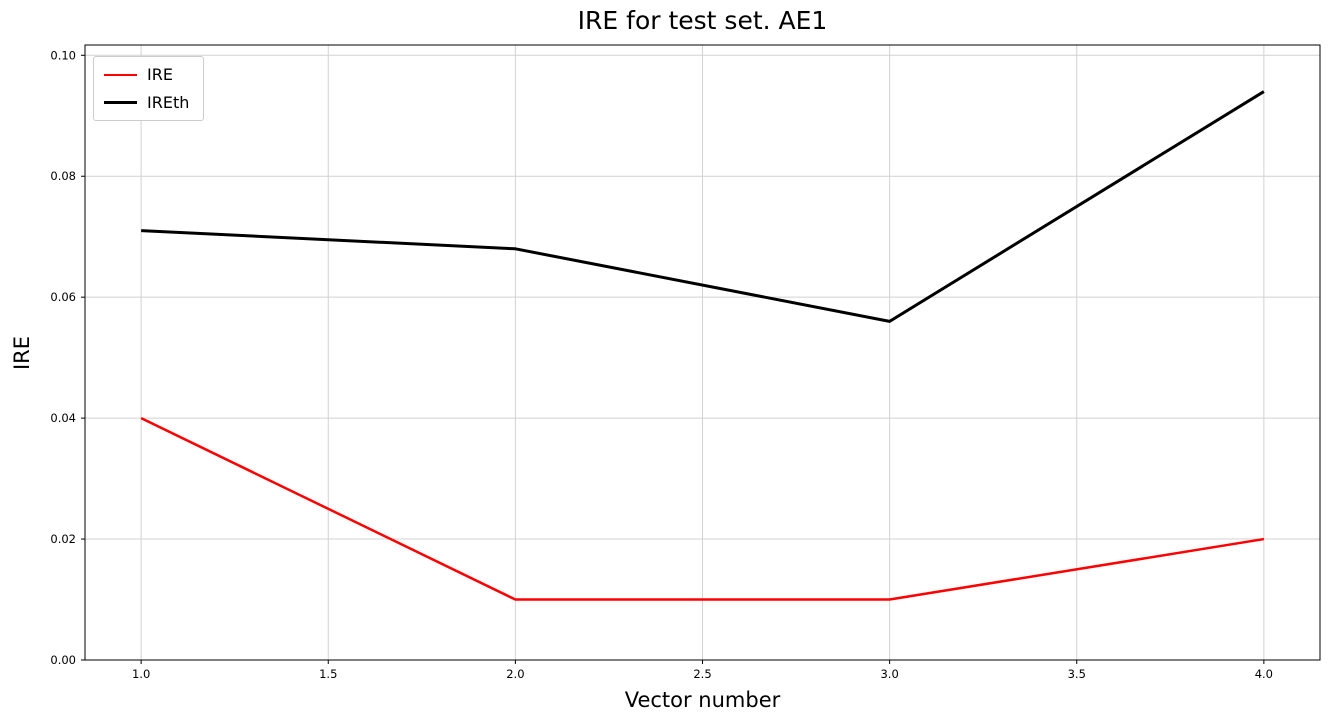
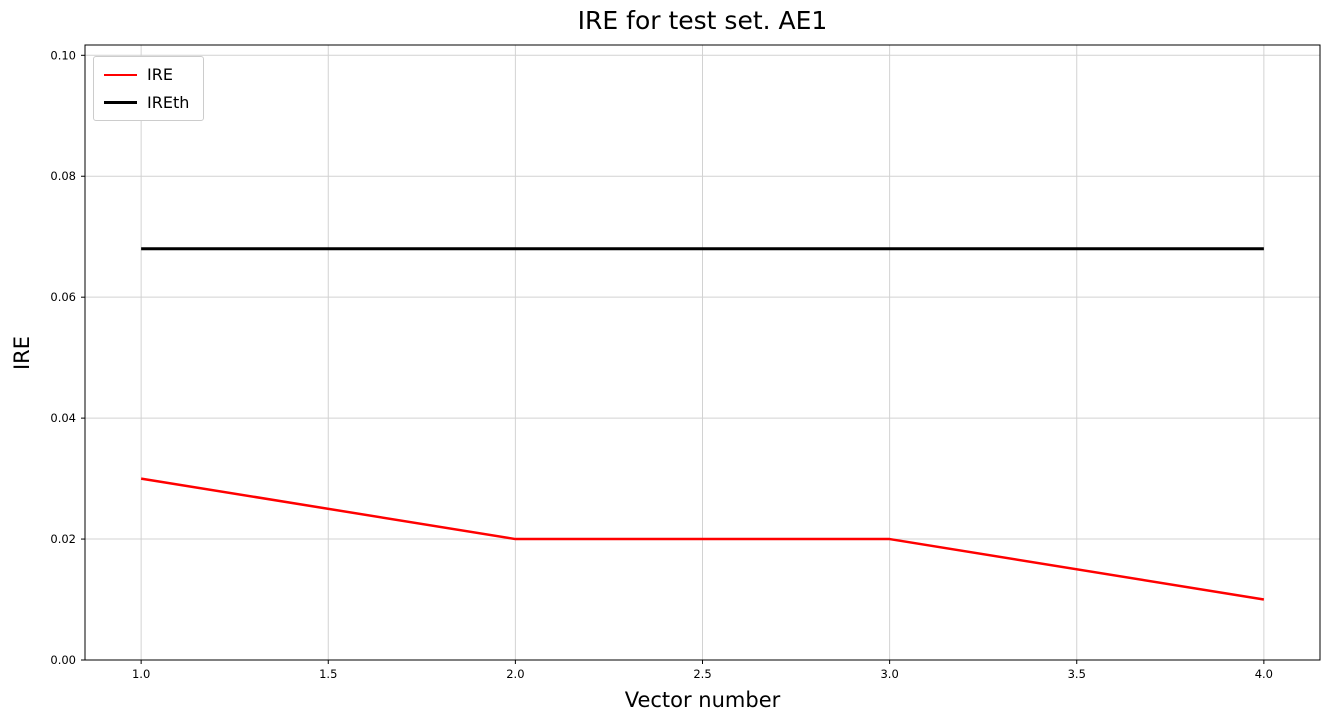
IRE/1.0: 0.04 -> 0.03
IREth/1.0: 0.071 -> 0.068
IRE/2.0: 0.01 -> 0.02
IRE/3.0: 0.01 -> 0.02
IREth/3.0: 0.056 -> 0.068
IRE/4.0: 0.02 -> 0.01
IREth/4.0: 0.094 -> 0.068
